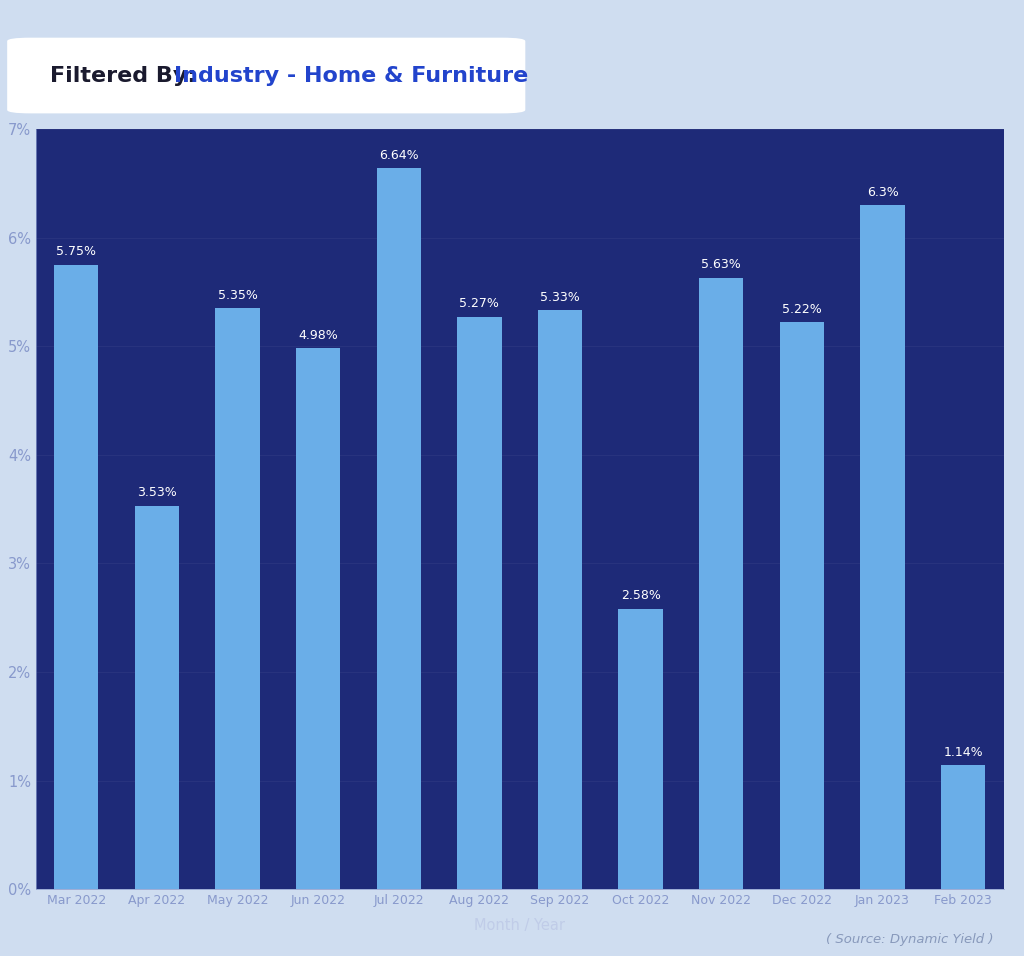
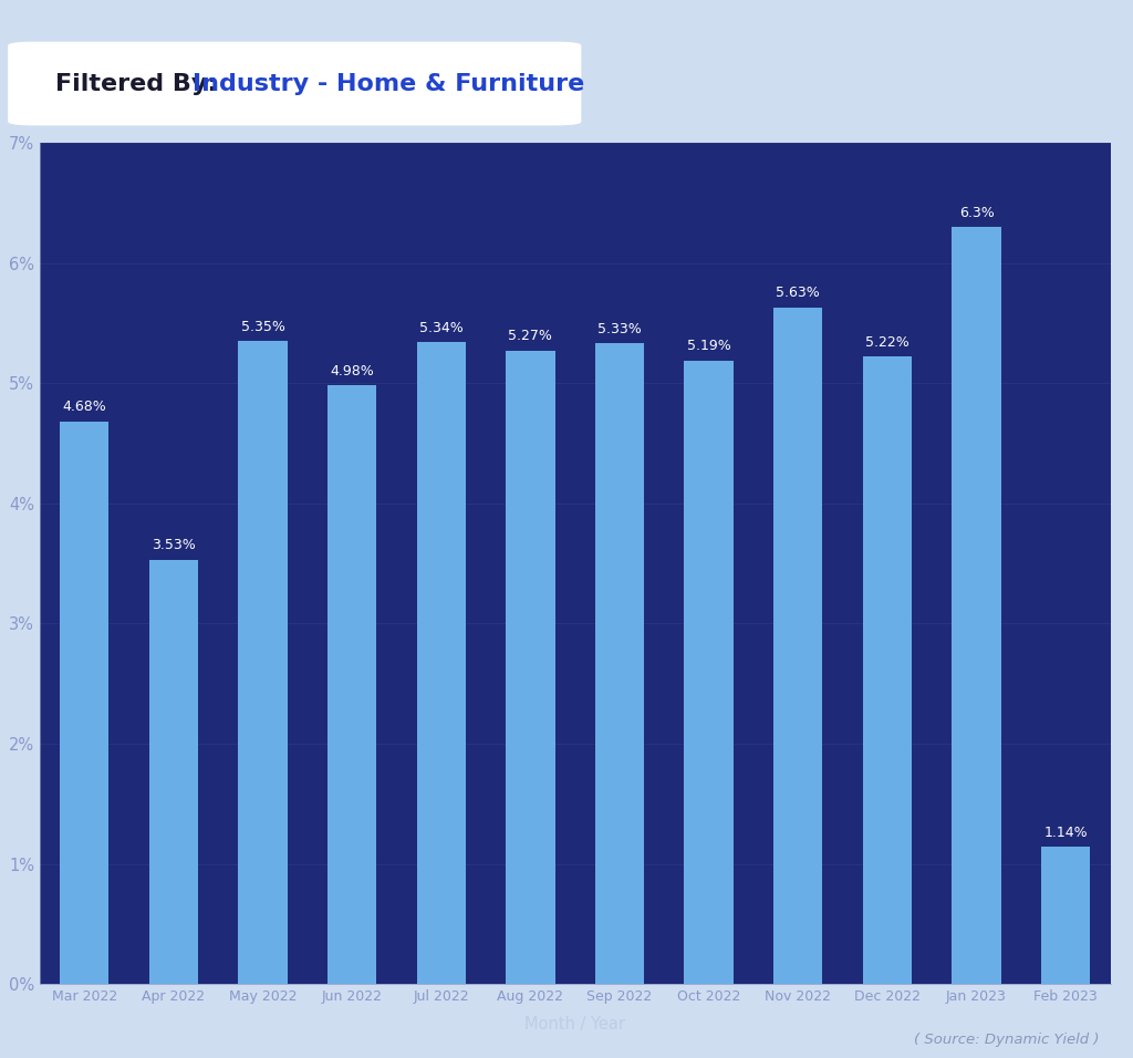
Mar 2022: 5.75% -> 4.68%
Jul 2022: 6.64% -> 5.34%
Oct 2022: 2.58% -> 5.19%
